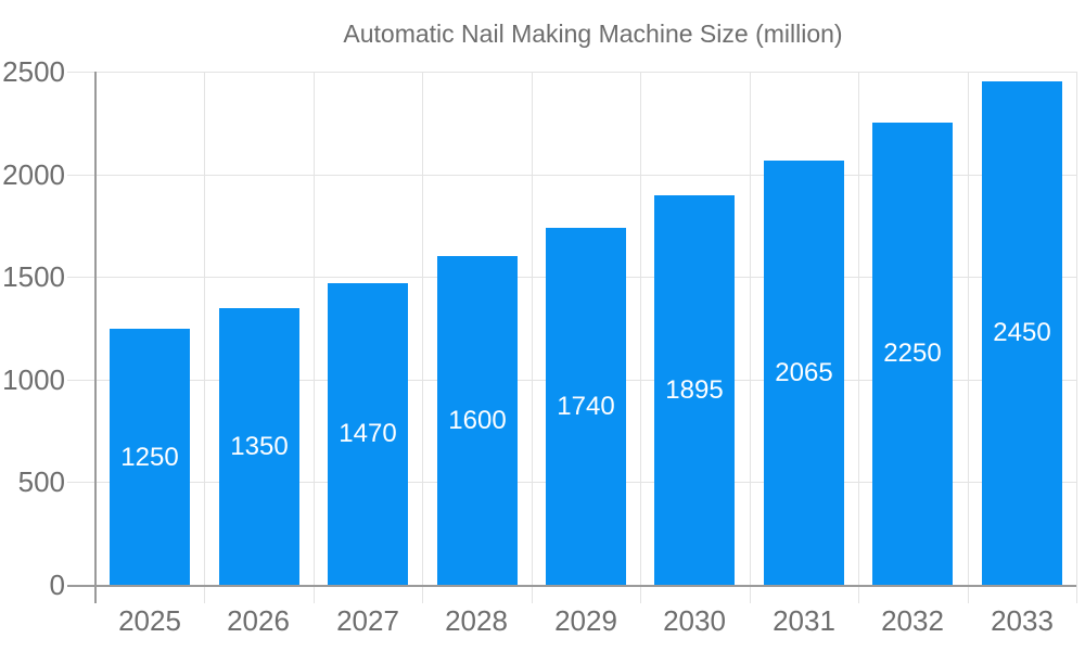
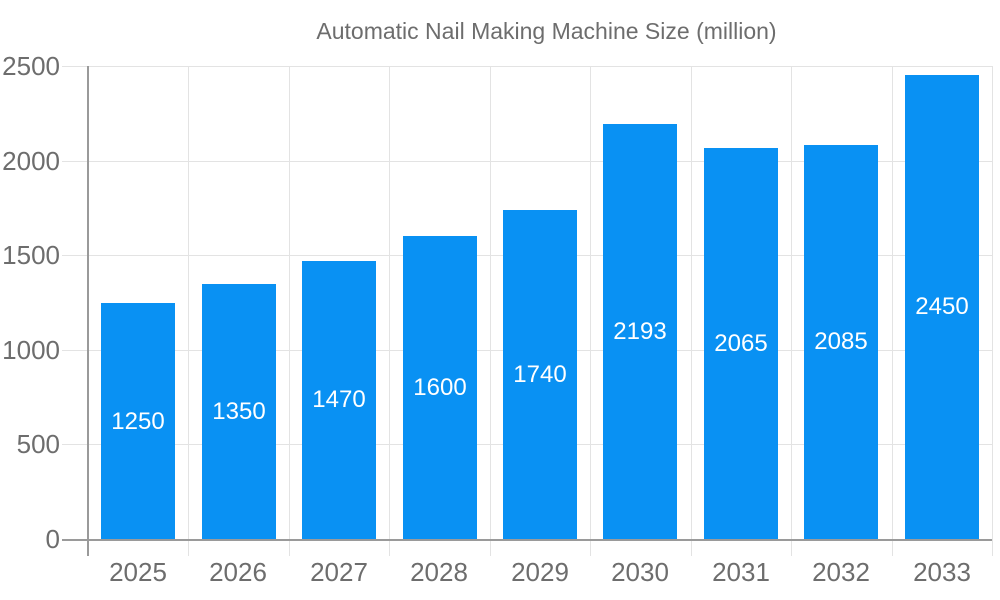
2030: 1895 -> 2193
2032: 2250 -> 2085
